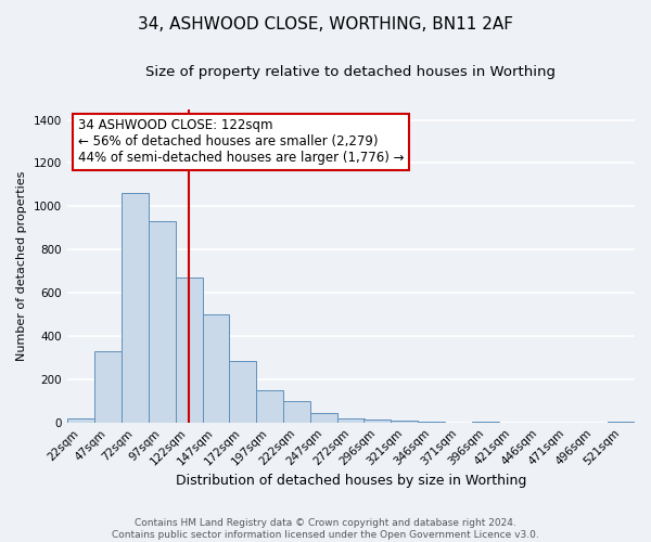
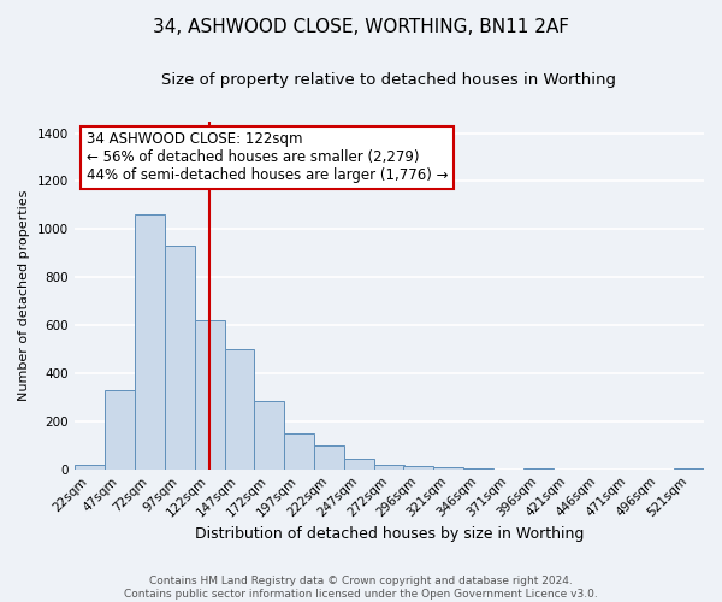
122sqm: 670 -> 620
